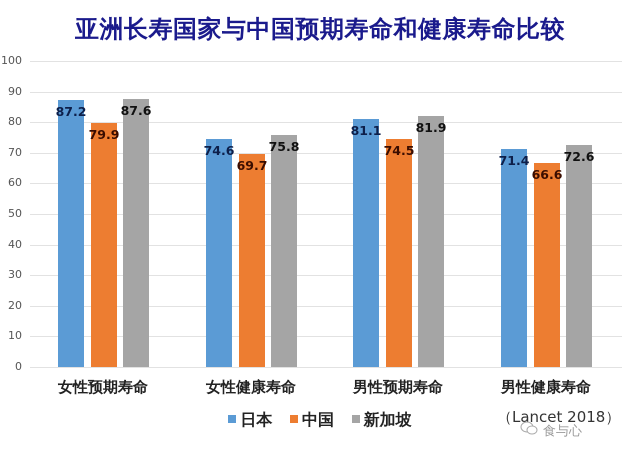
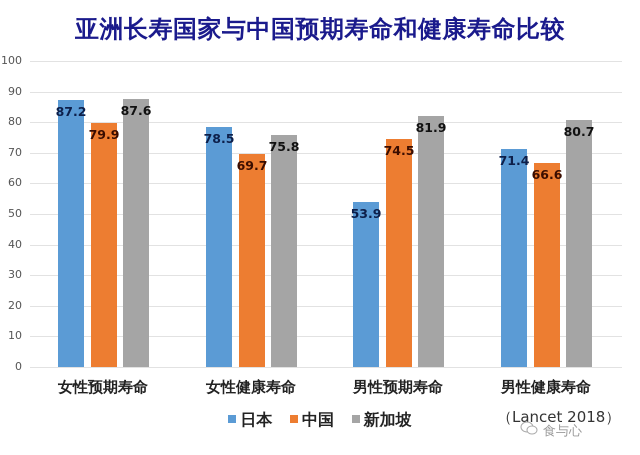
日本/女性健康寿命: 74.6 -> 78.5
日本/男性预期寿命: 81.1 -> 53.9
新加坡/男性健康寿命: 72.6 -> 80.7
